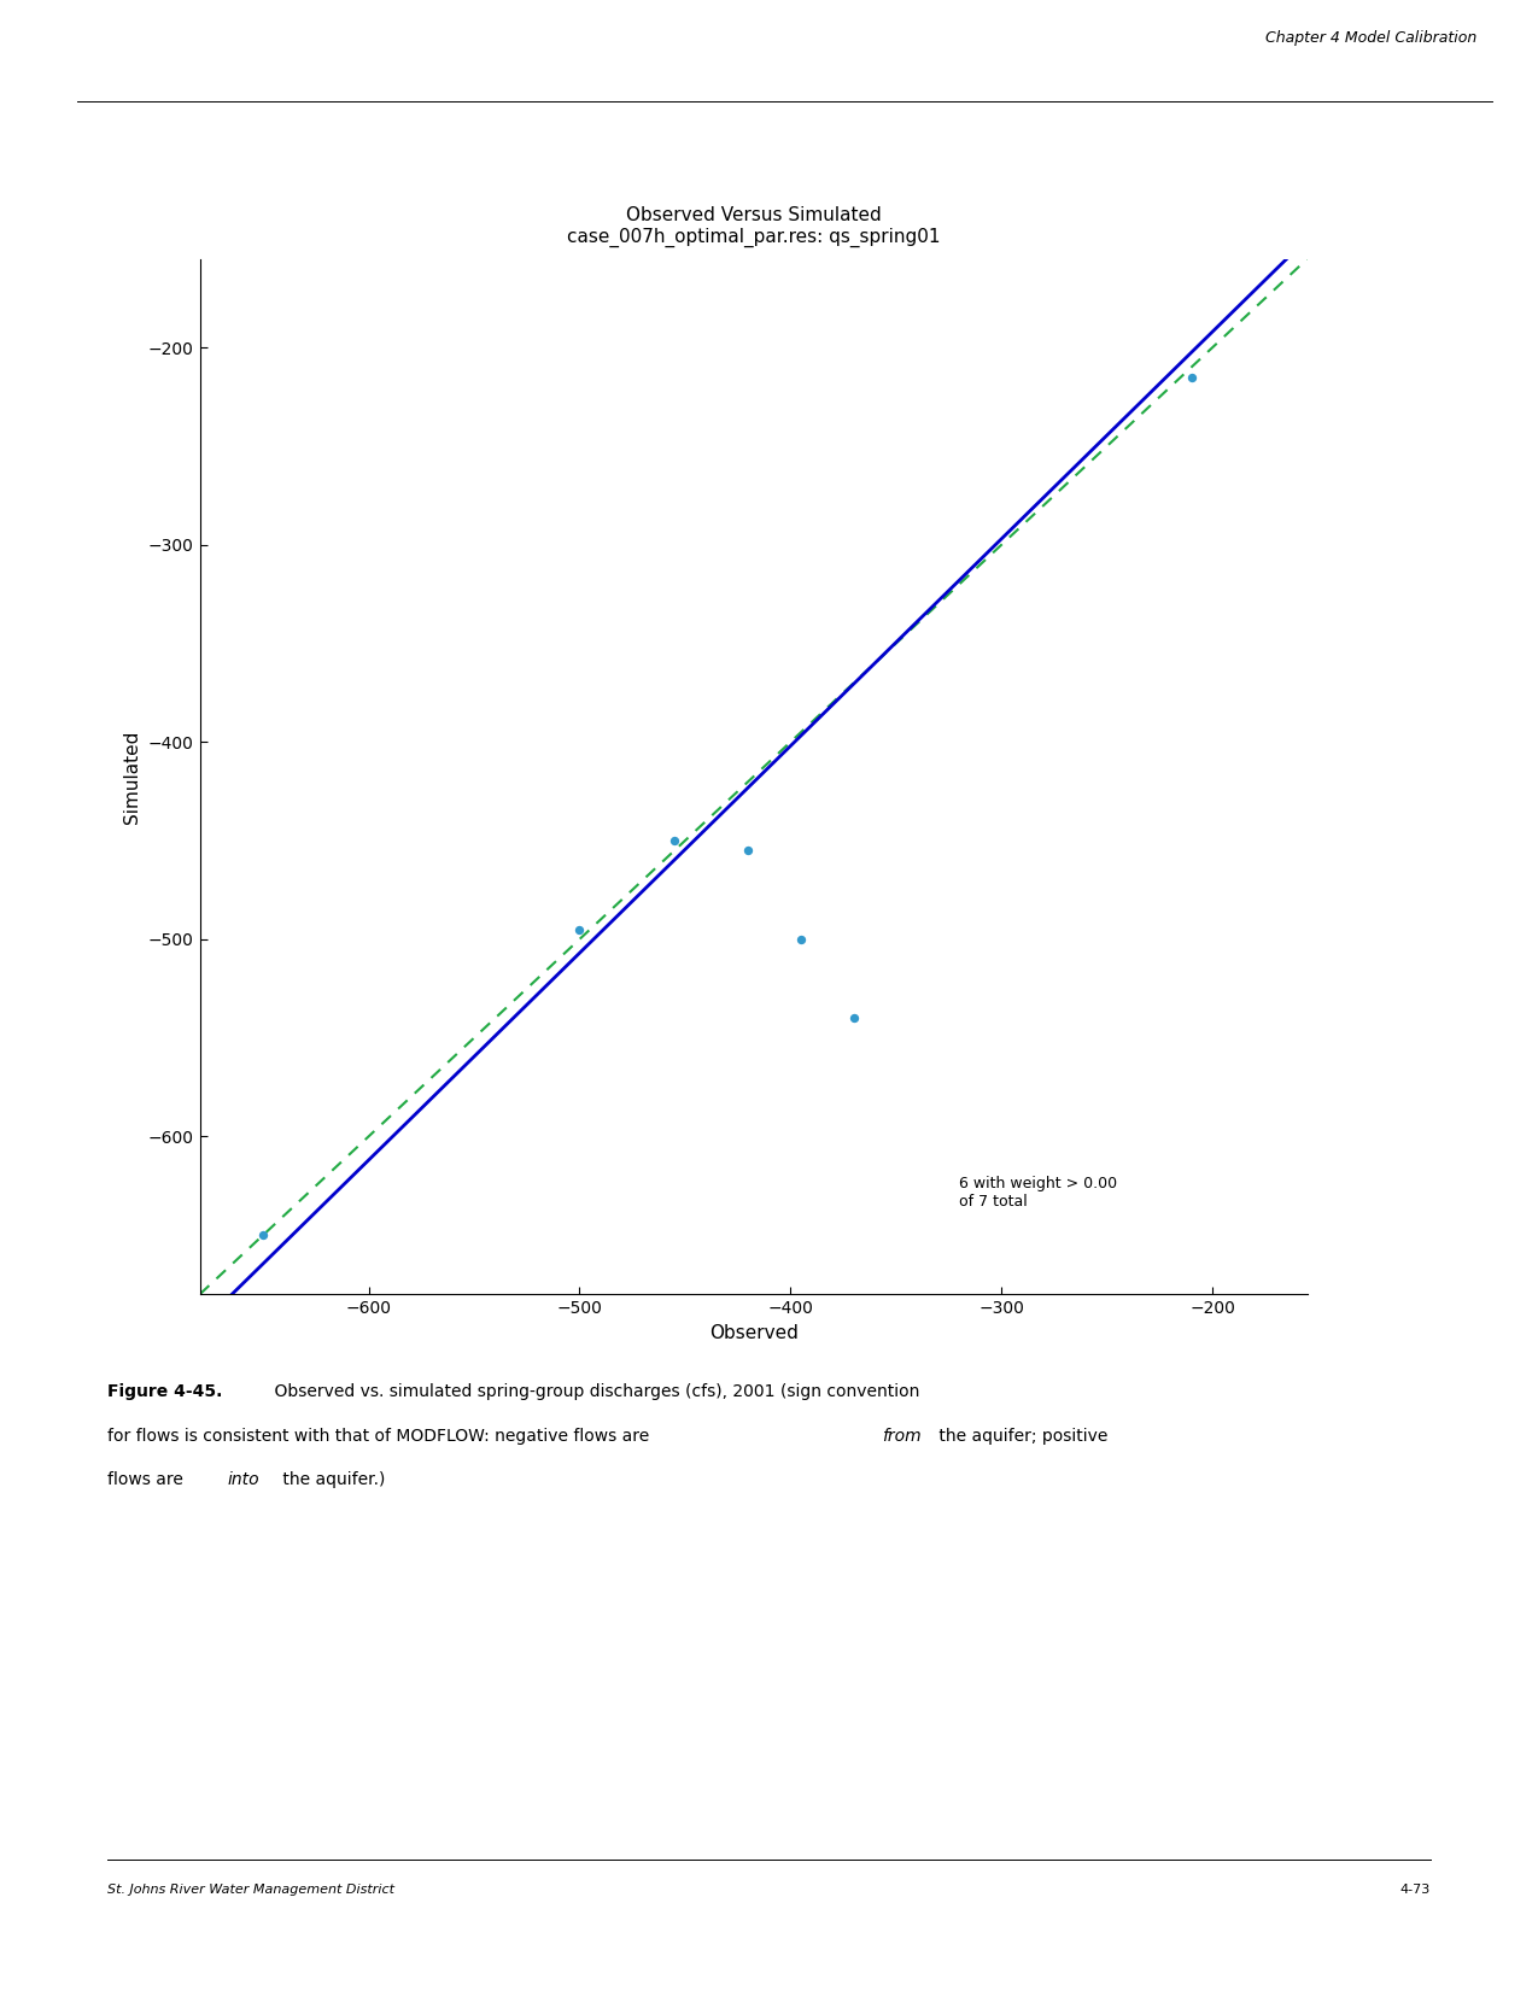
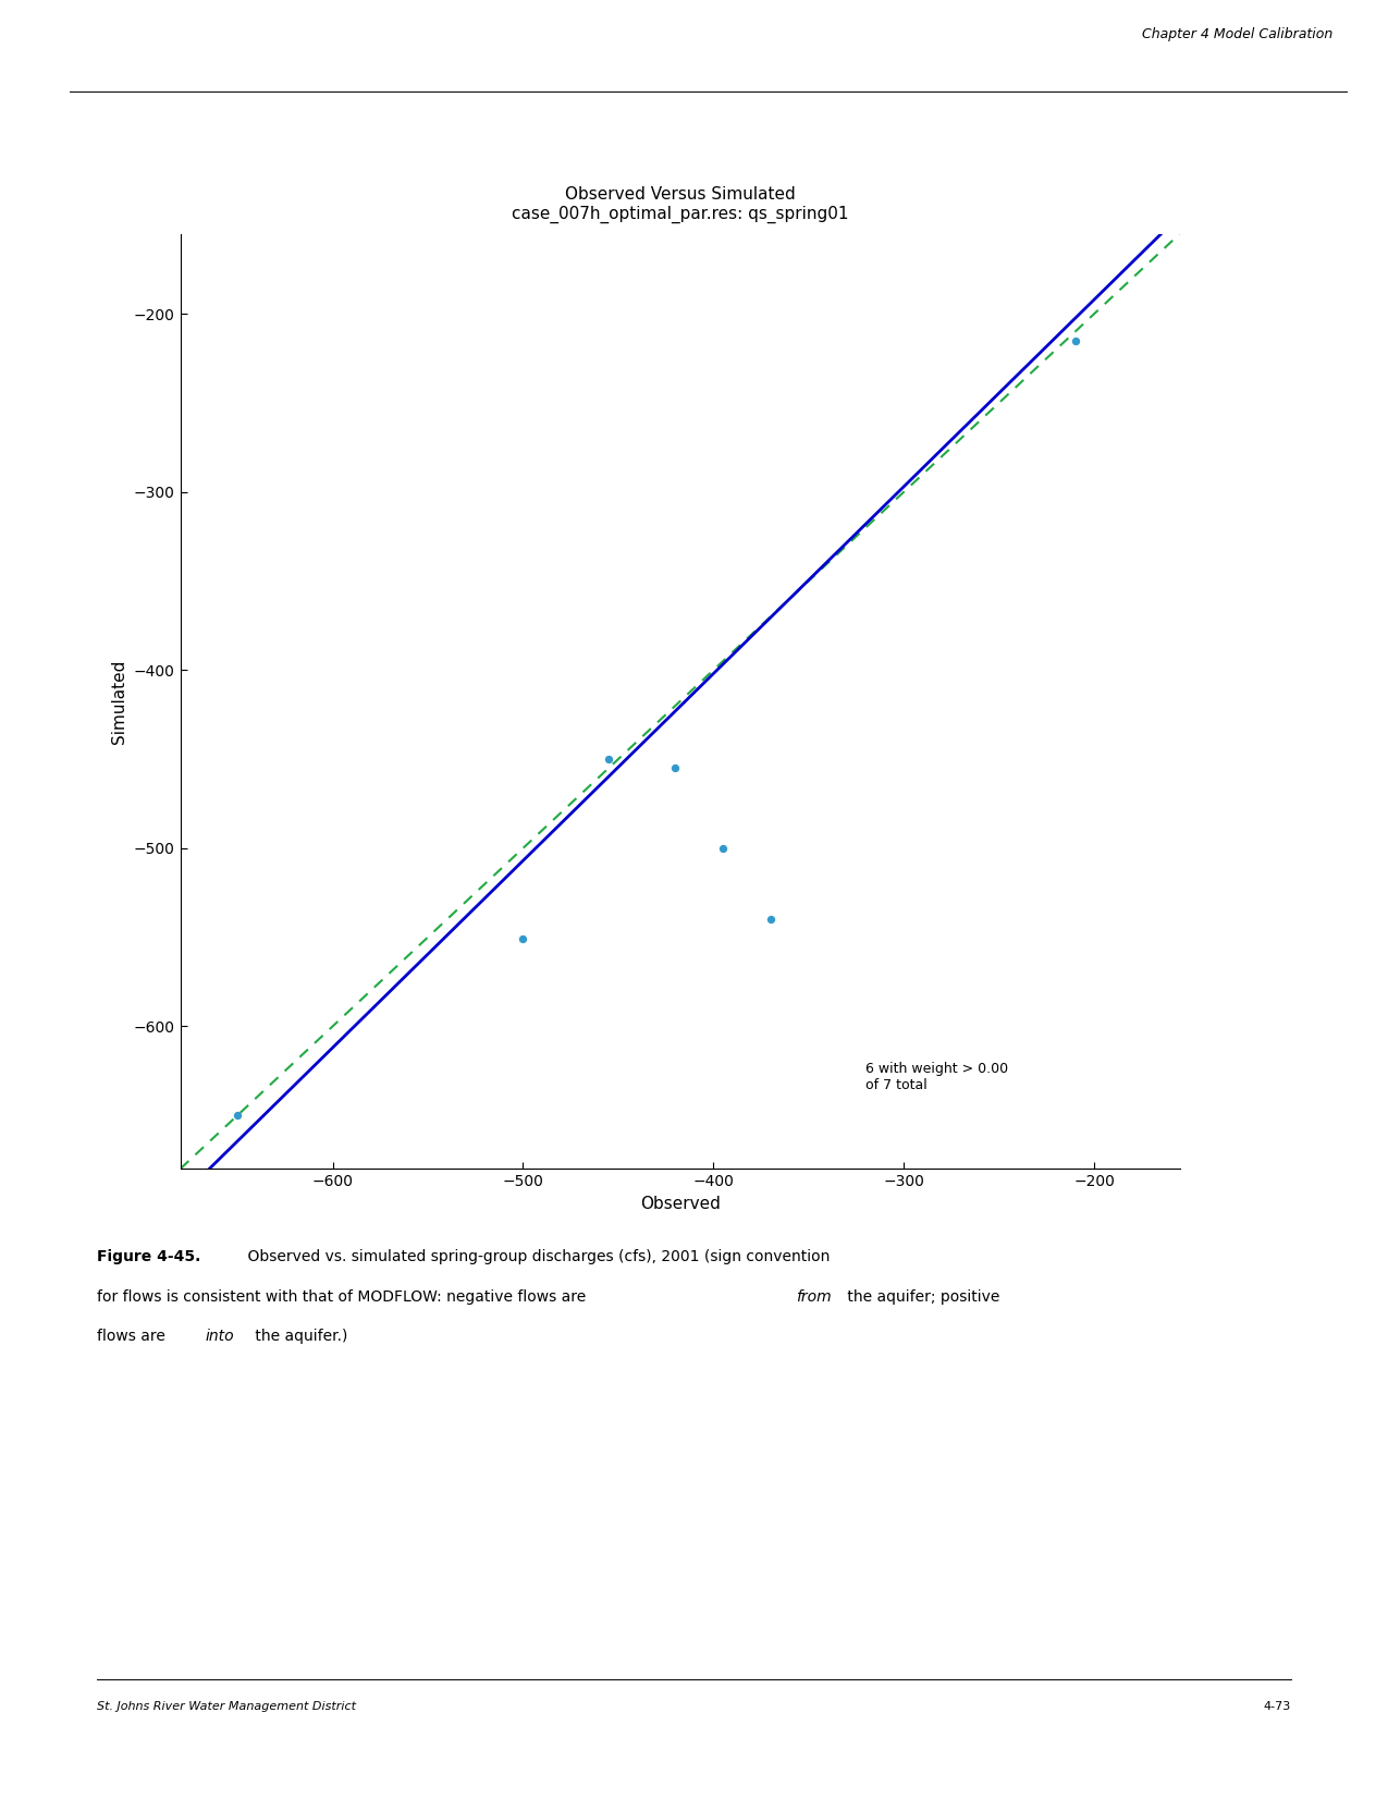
−500: -495 -> -551
